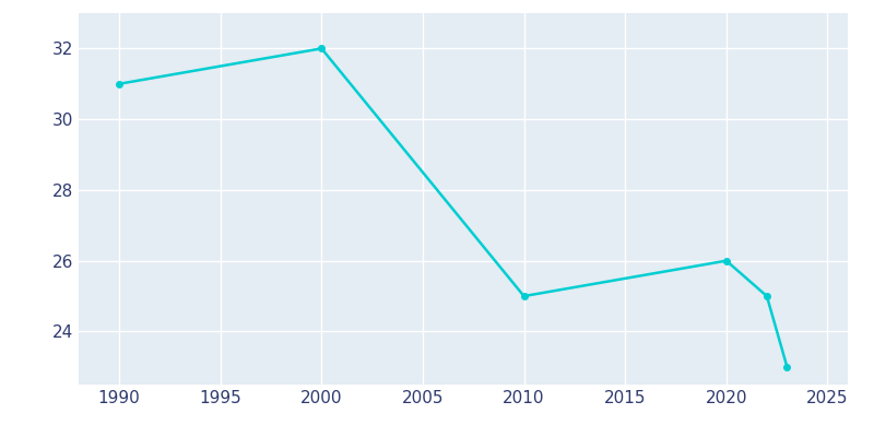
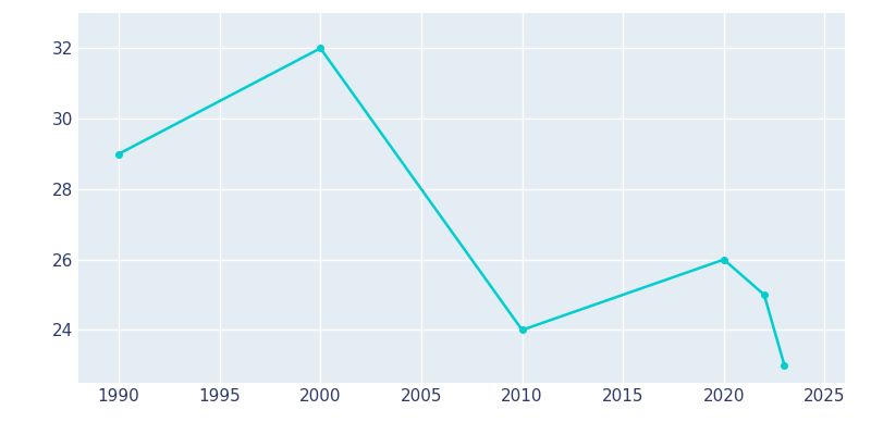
1990: 31 -> 29
2010: 25 -> 24
